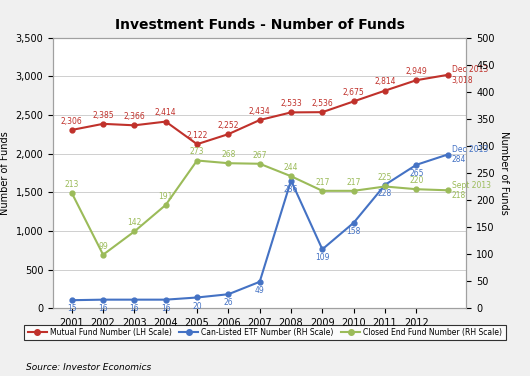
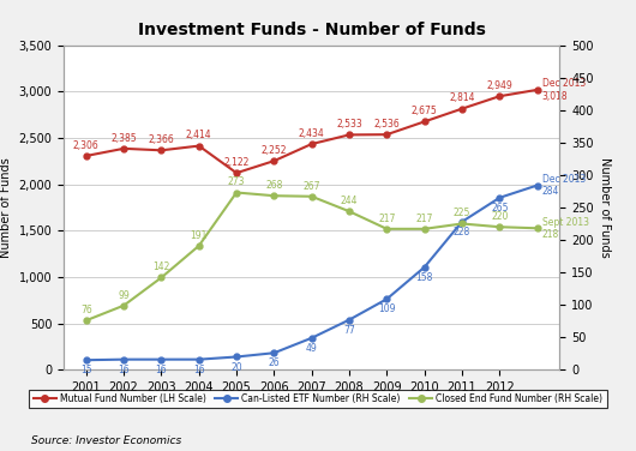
Closed End Fund Number (RH Scale)/2001: 213 -> 76
Can-Listed ETF Number (RH Scale)/2008: 236 -> 77
